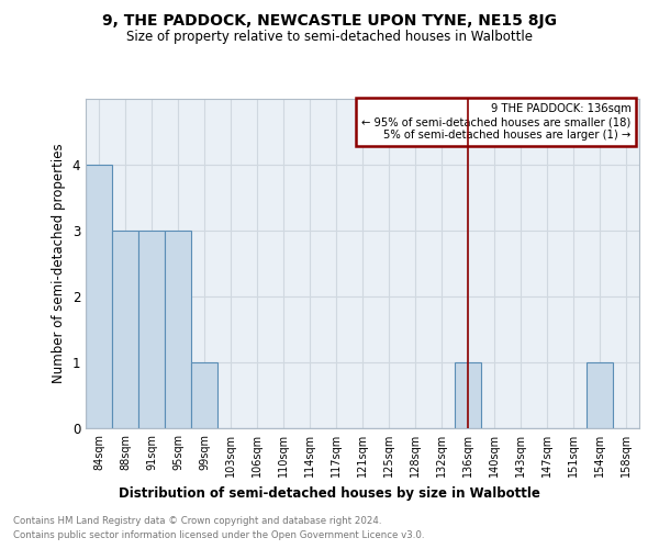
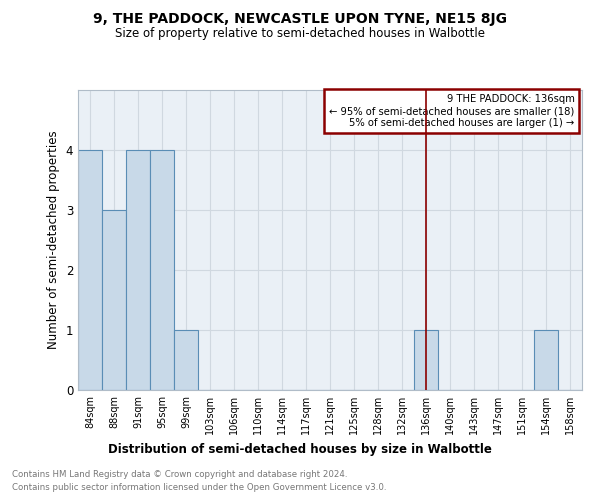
91sqm: 3 -> 4
95sqm: 3 -> 4
